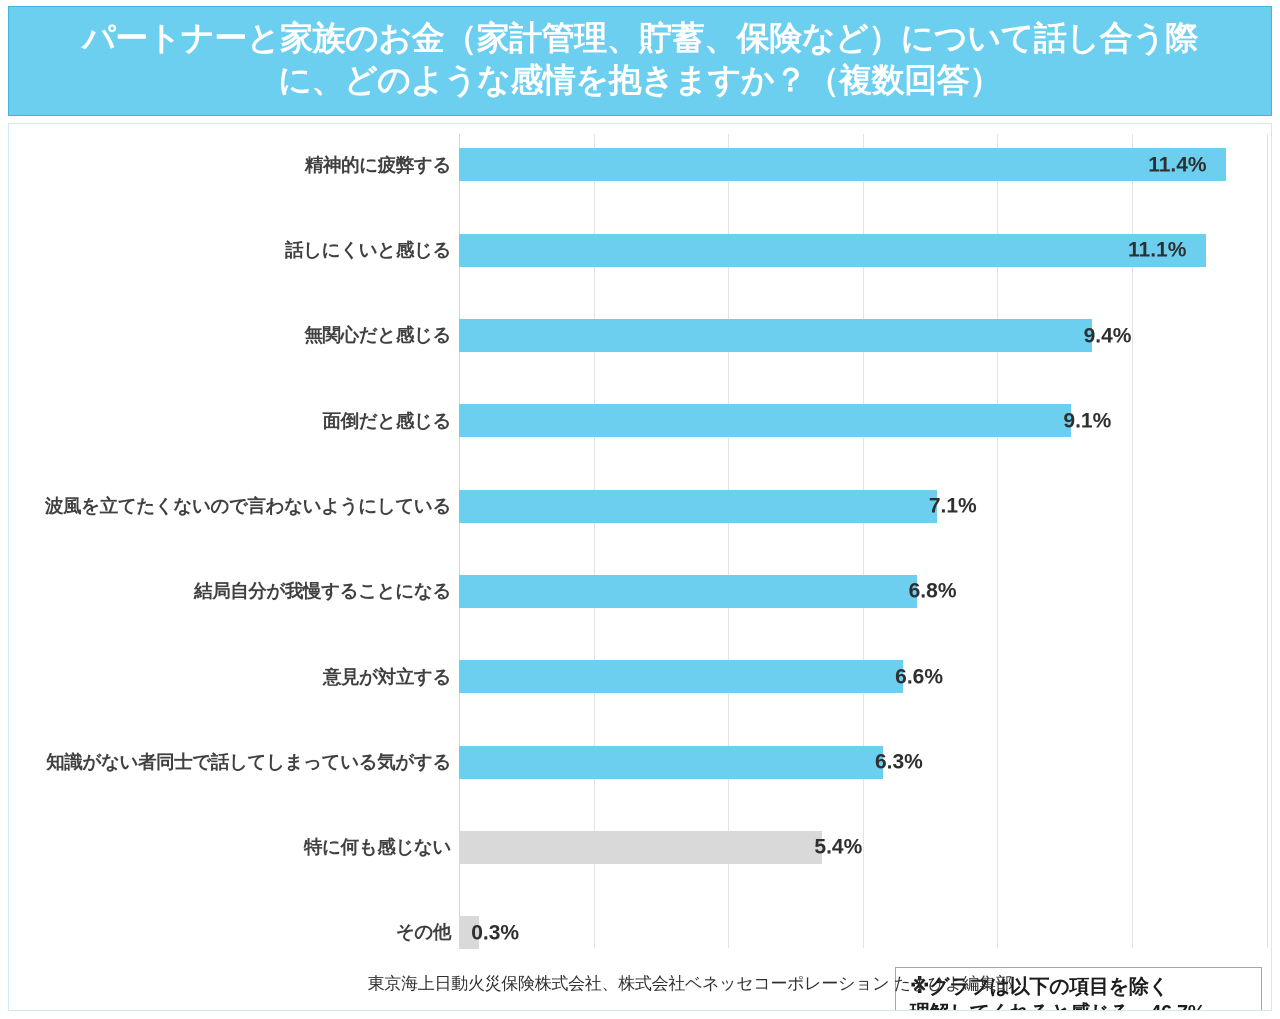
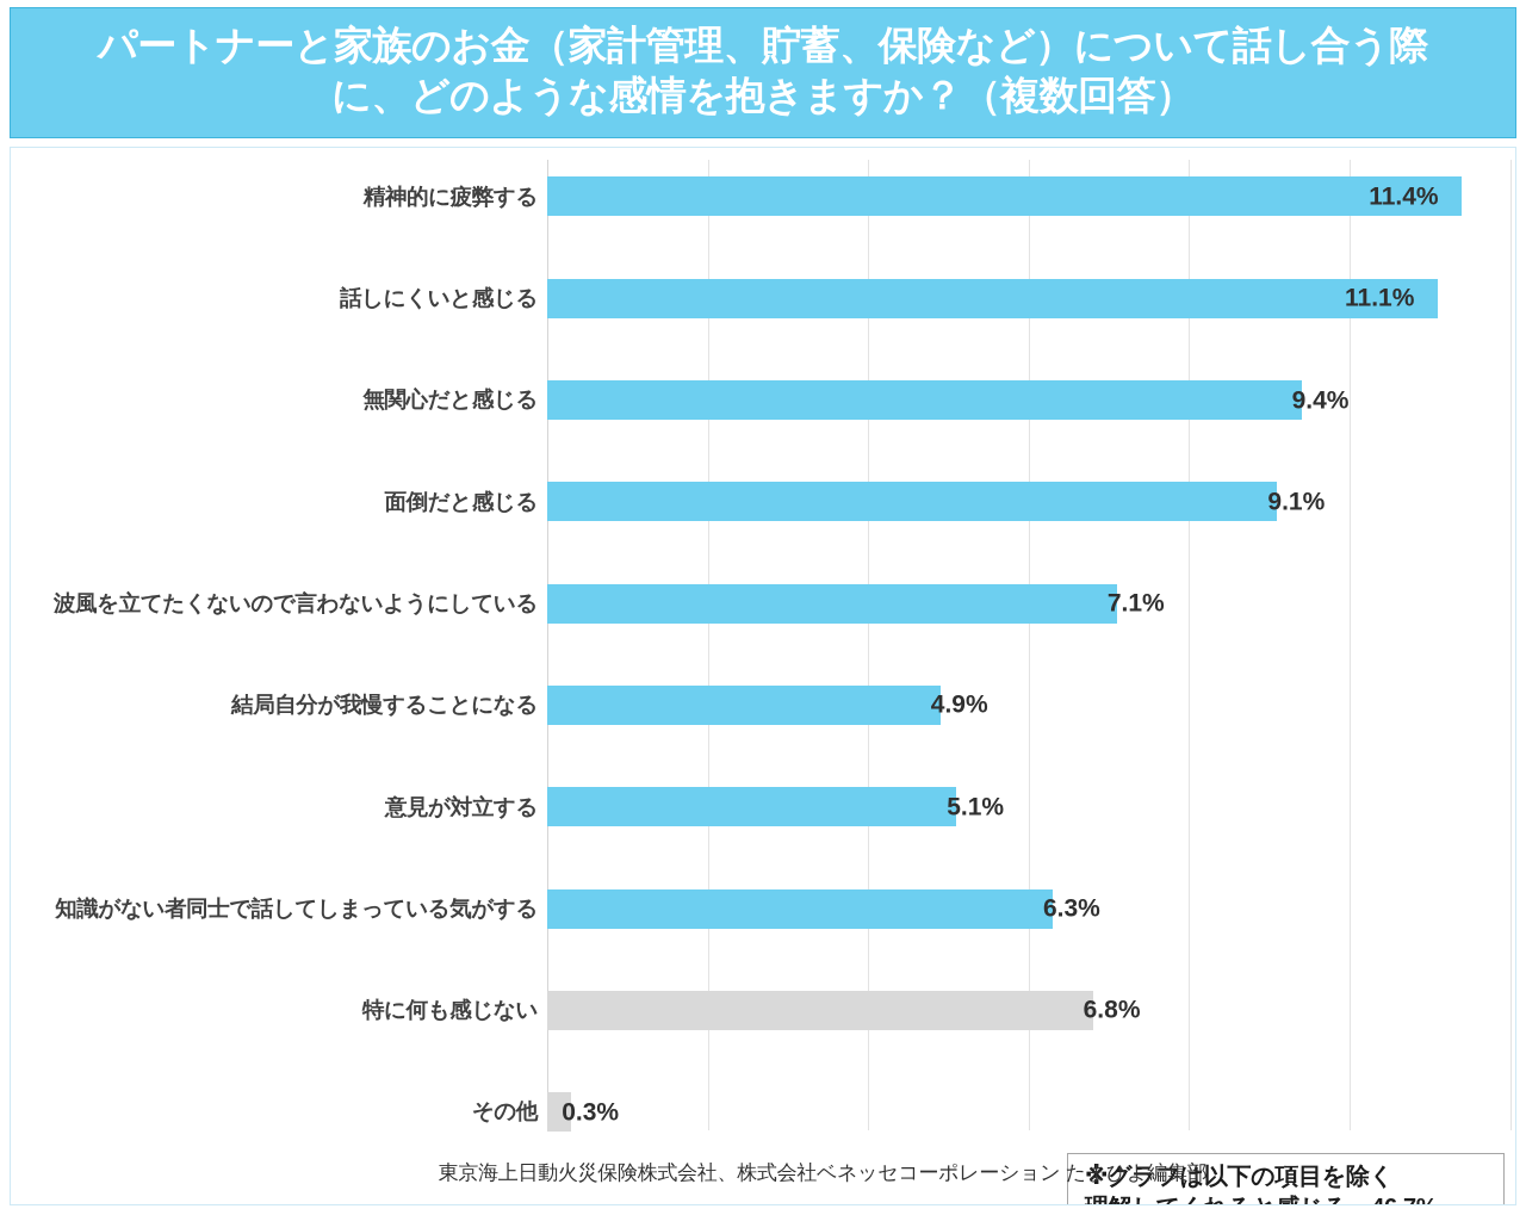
結局自分が我慢することになる: 6.8% -> 4.9%
意見が対立する: 6.6% -> 5.1%
特に何も感じない: 5.4% -> 6.8%
